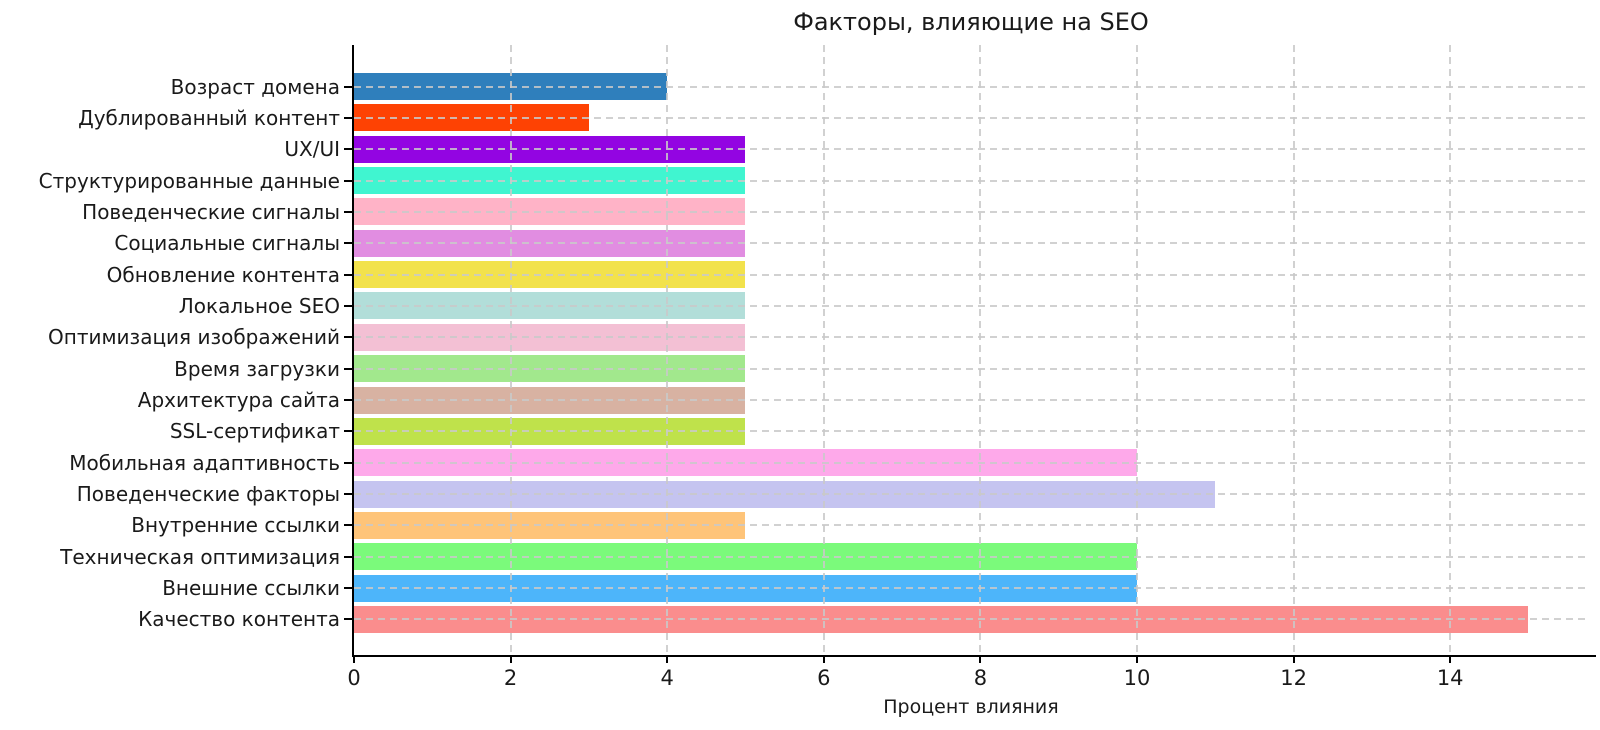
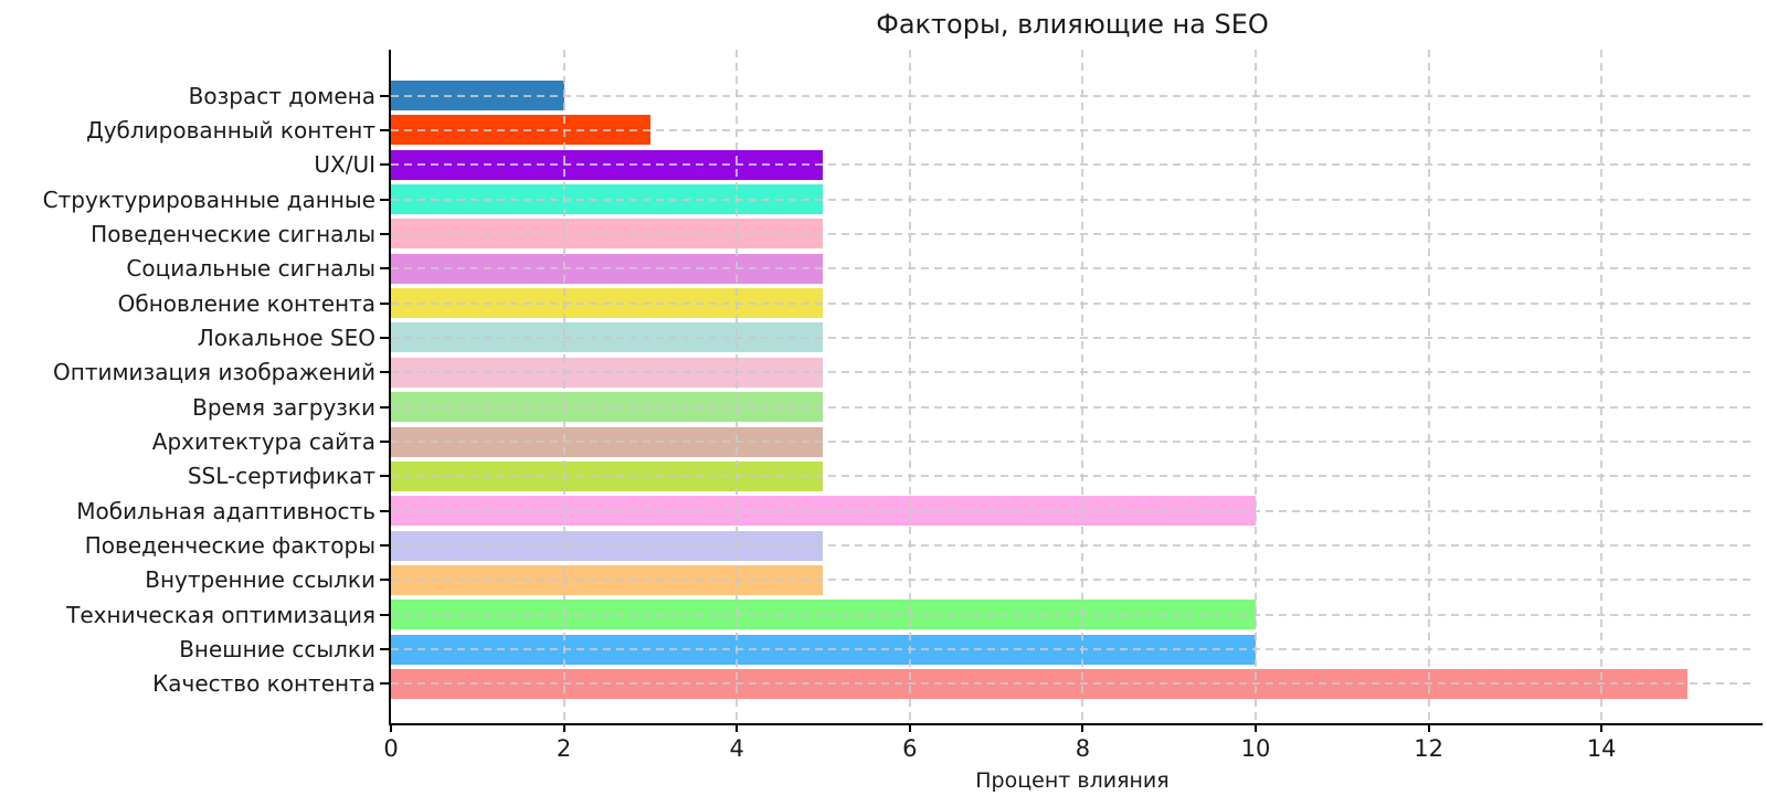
Возраст домена: 4 -> 2
Поведенческие факторы: 11 -> 5
